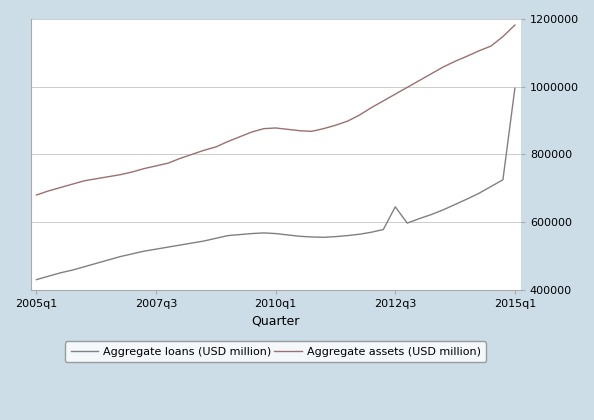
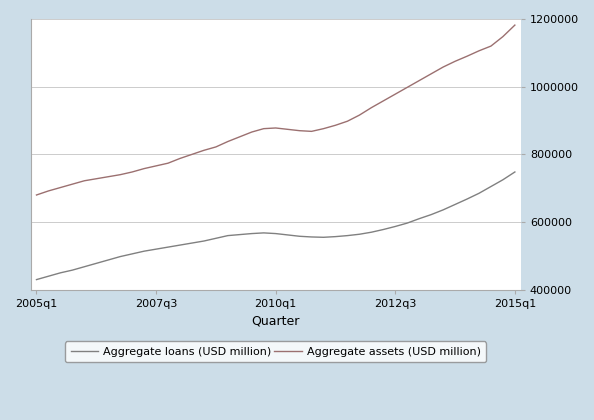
Aggregate loans (USD million)/2012q3: 645000 -> 587000
Aggregate loans (USD million)/2015q1: 995000 -> 748000
